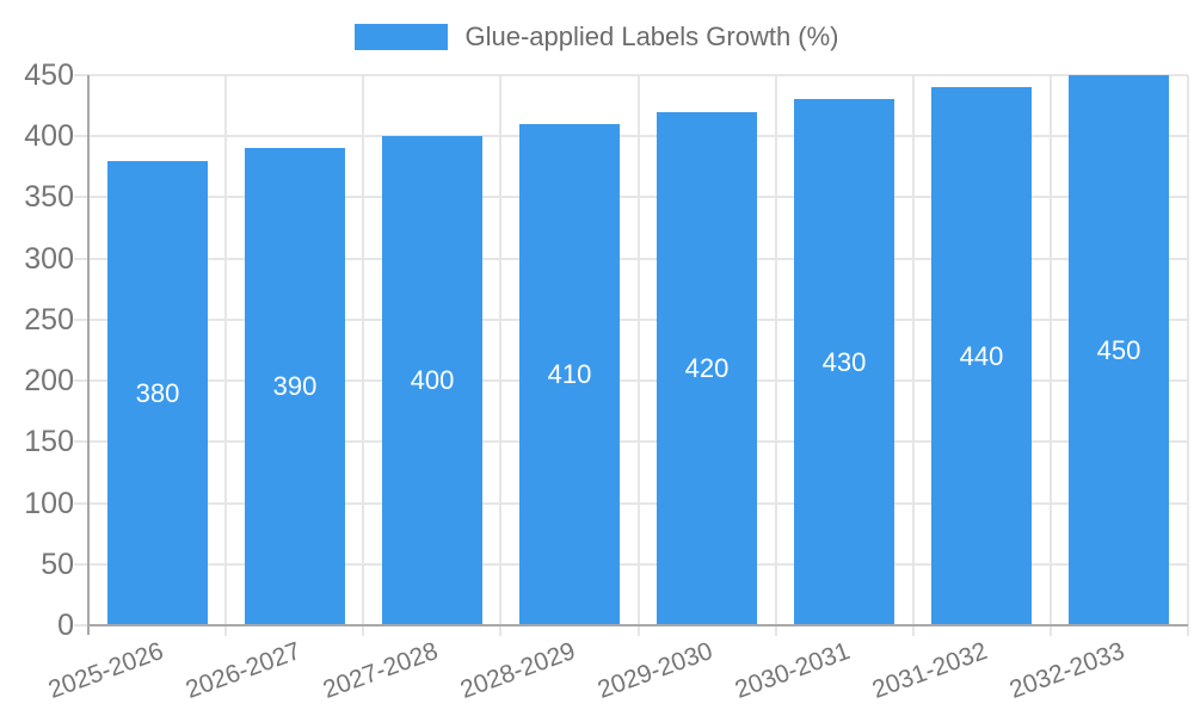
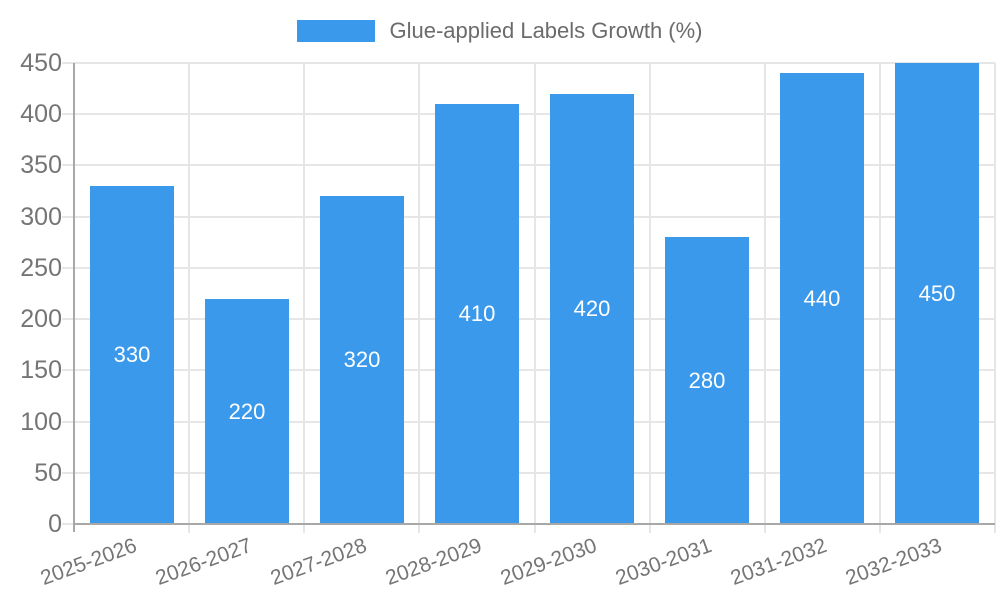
2025-2026: 380 -> 330
2026-2027: 390 -> 220
2027-2028: 400 -> 320
2030-2031: 430 -> 280
